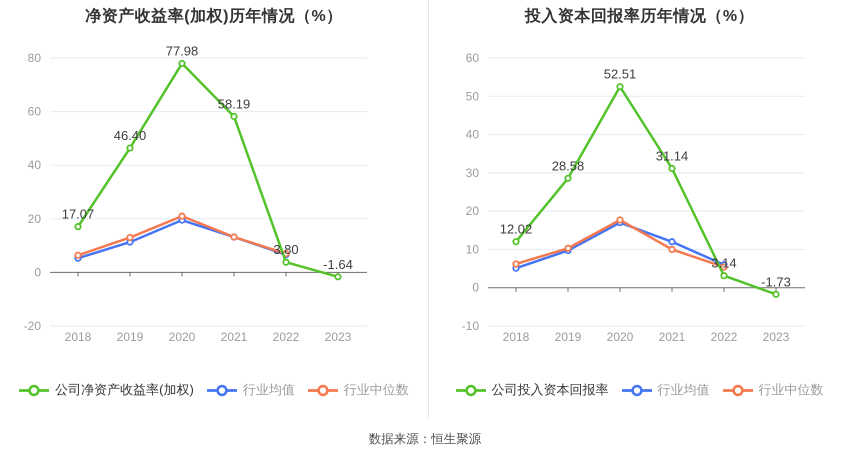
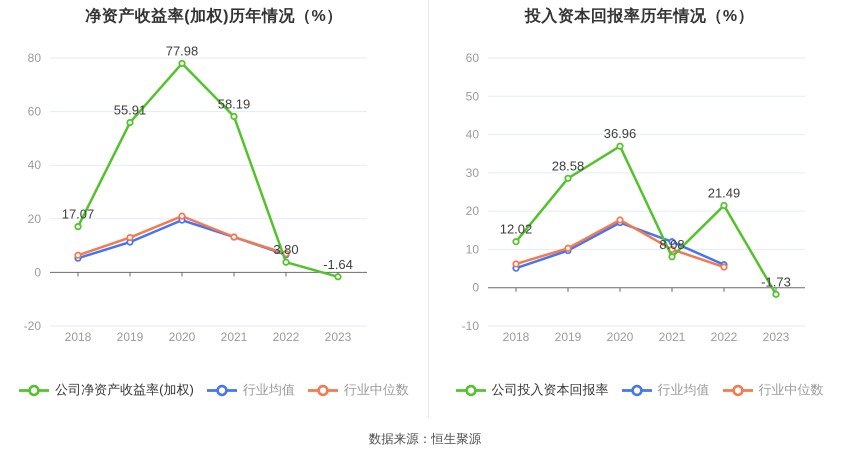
净资产收益率(加权)历年情况（%）/公司净资产收益率(加权)/2019: 46.40 -> 55.91
投入资本回报率历年情况（%）/公司投入资本回报率/2020: 52.51 -> 36.96
投入资本回报率历年情况（%）/公司投入资本回报率/2021: 31.14 -> 8.08
投入资本回报率历年情况（%）/公司投入资本回报率/2022: 3.14 -> 21.49
